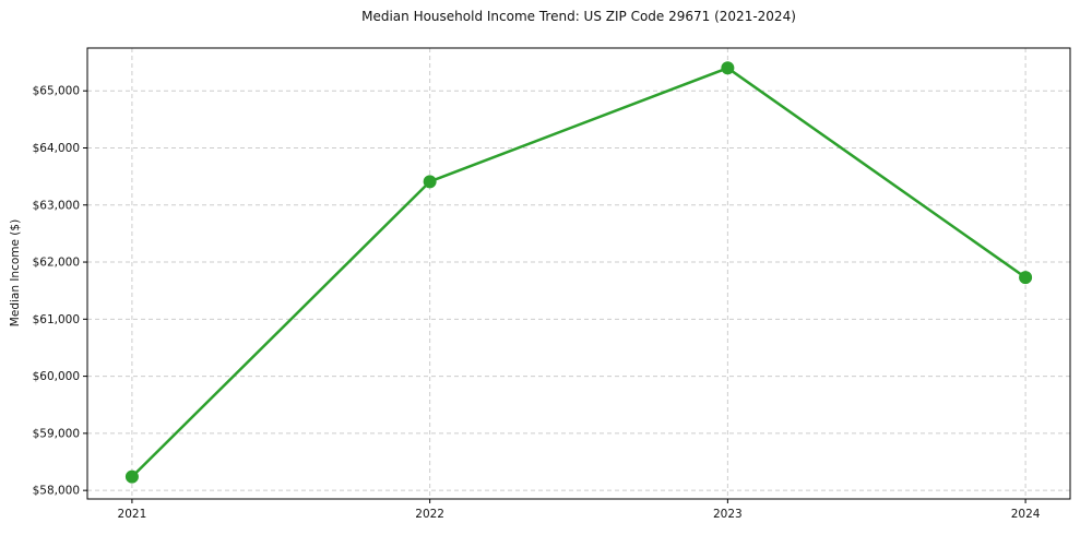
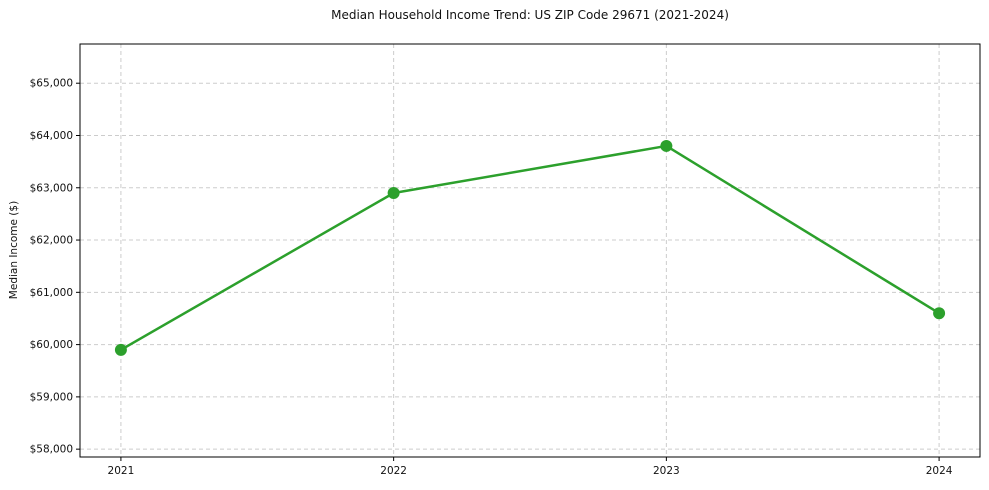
2021: $58200 -> $59900
2022: $63400 -> $62900
2023: $65400 -> $63800
2024: $61700 -> $60600
